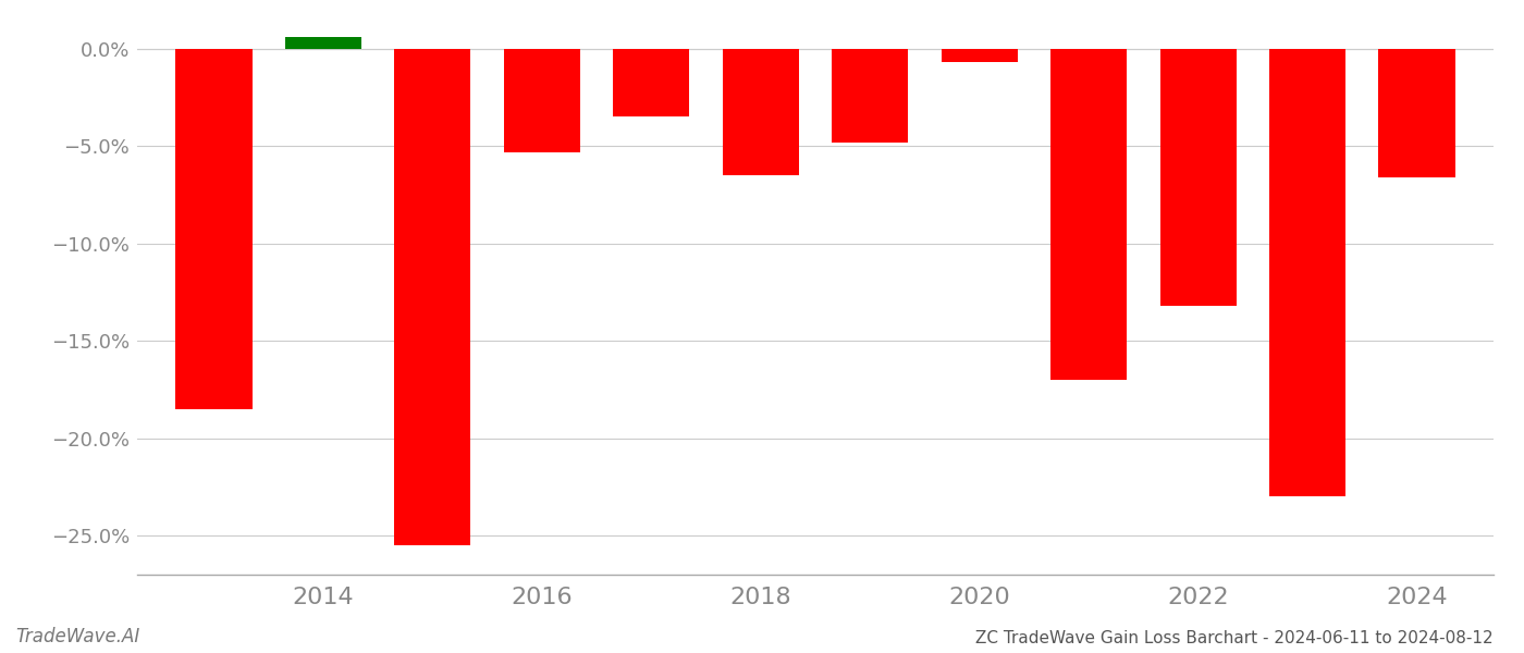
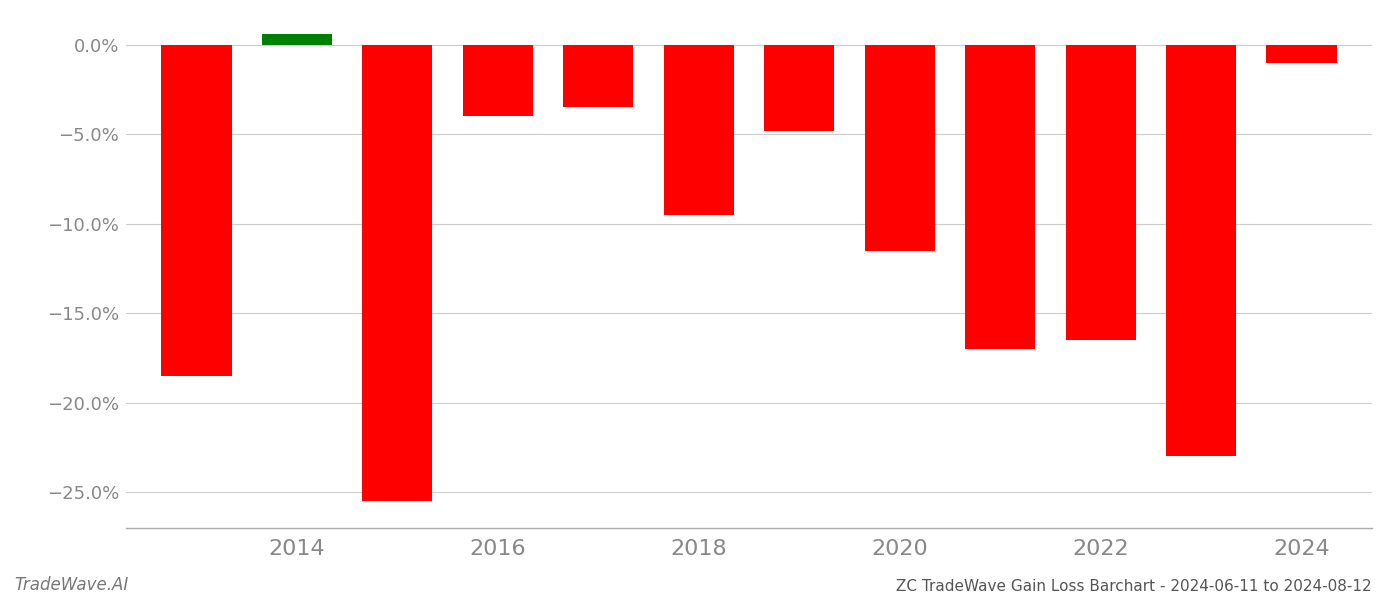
2016: -5.3% -> -4.0%
2018: -6.5% -> -9.5%
2020: -0.7% -> -11.5%
2022: -13.2% -> -16.5%
2024: -6.6% -> -1.0%
